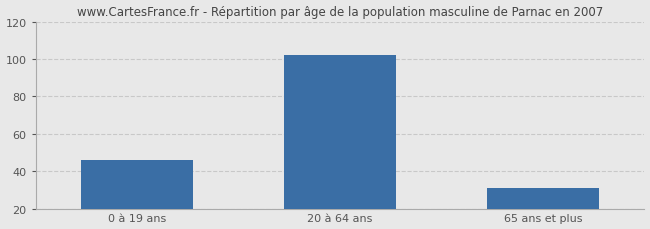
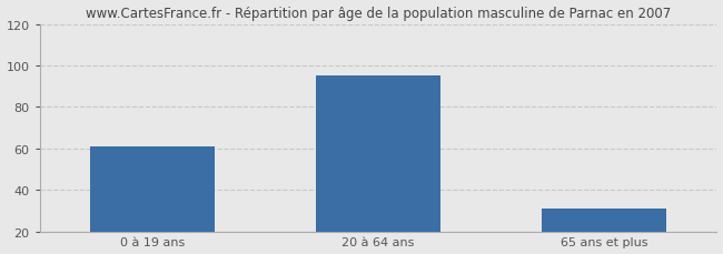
0 à 19 ans: 46 -> 61
20 à 64 ans: 102 -> 95
